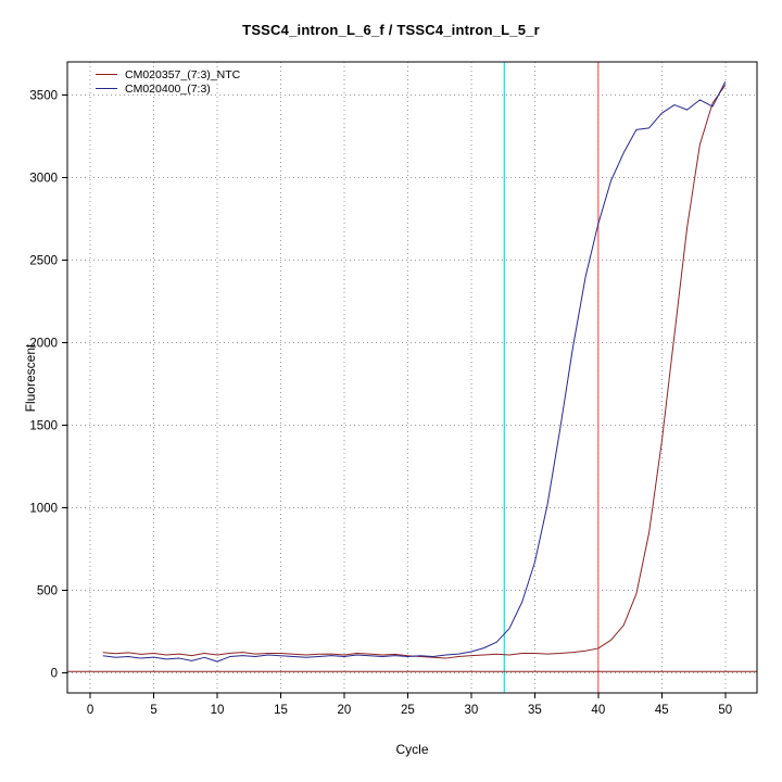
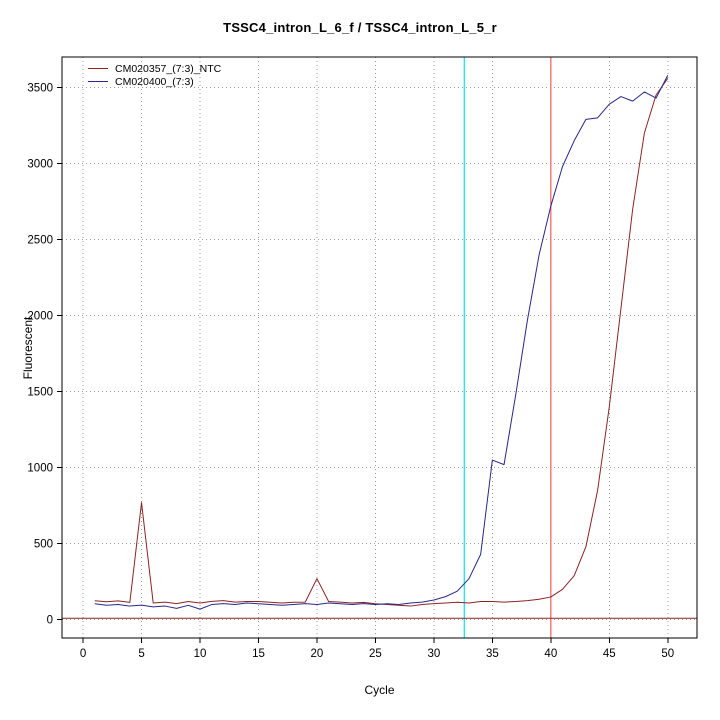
CM020357_(7:3)_NTC/5: 120 -> 770
CM020357_(7:3)_NTC/20: 110 -> 270
CM020400_(7:3)/35: 670 -> 1050
